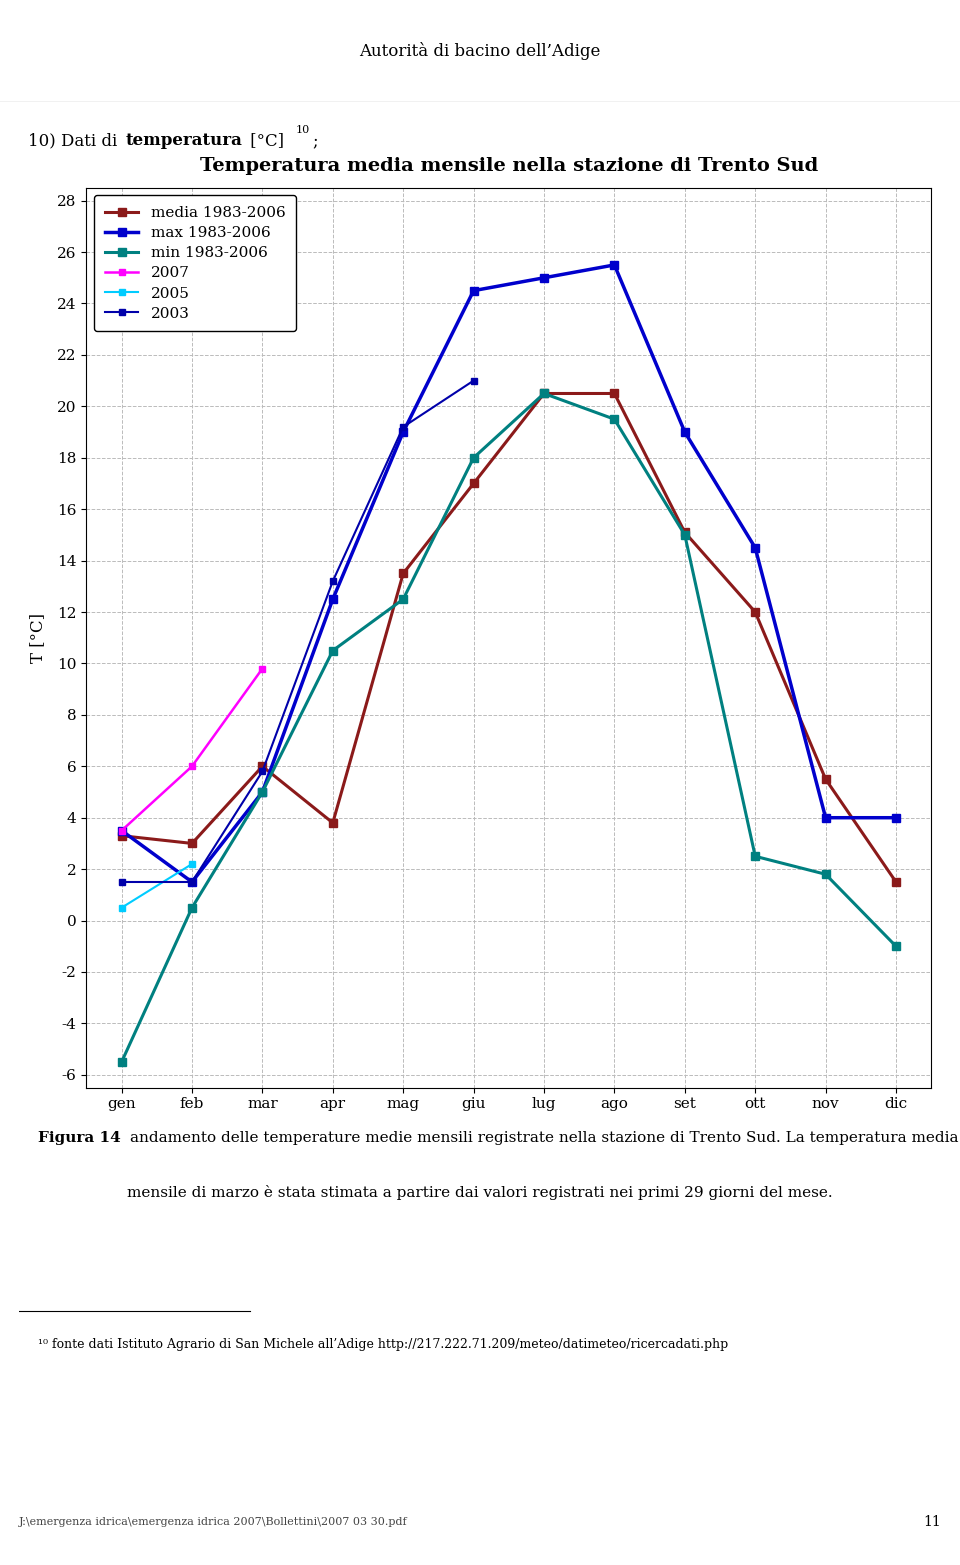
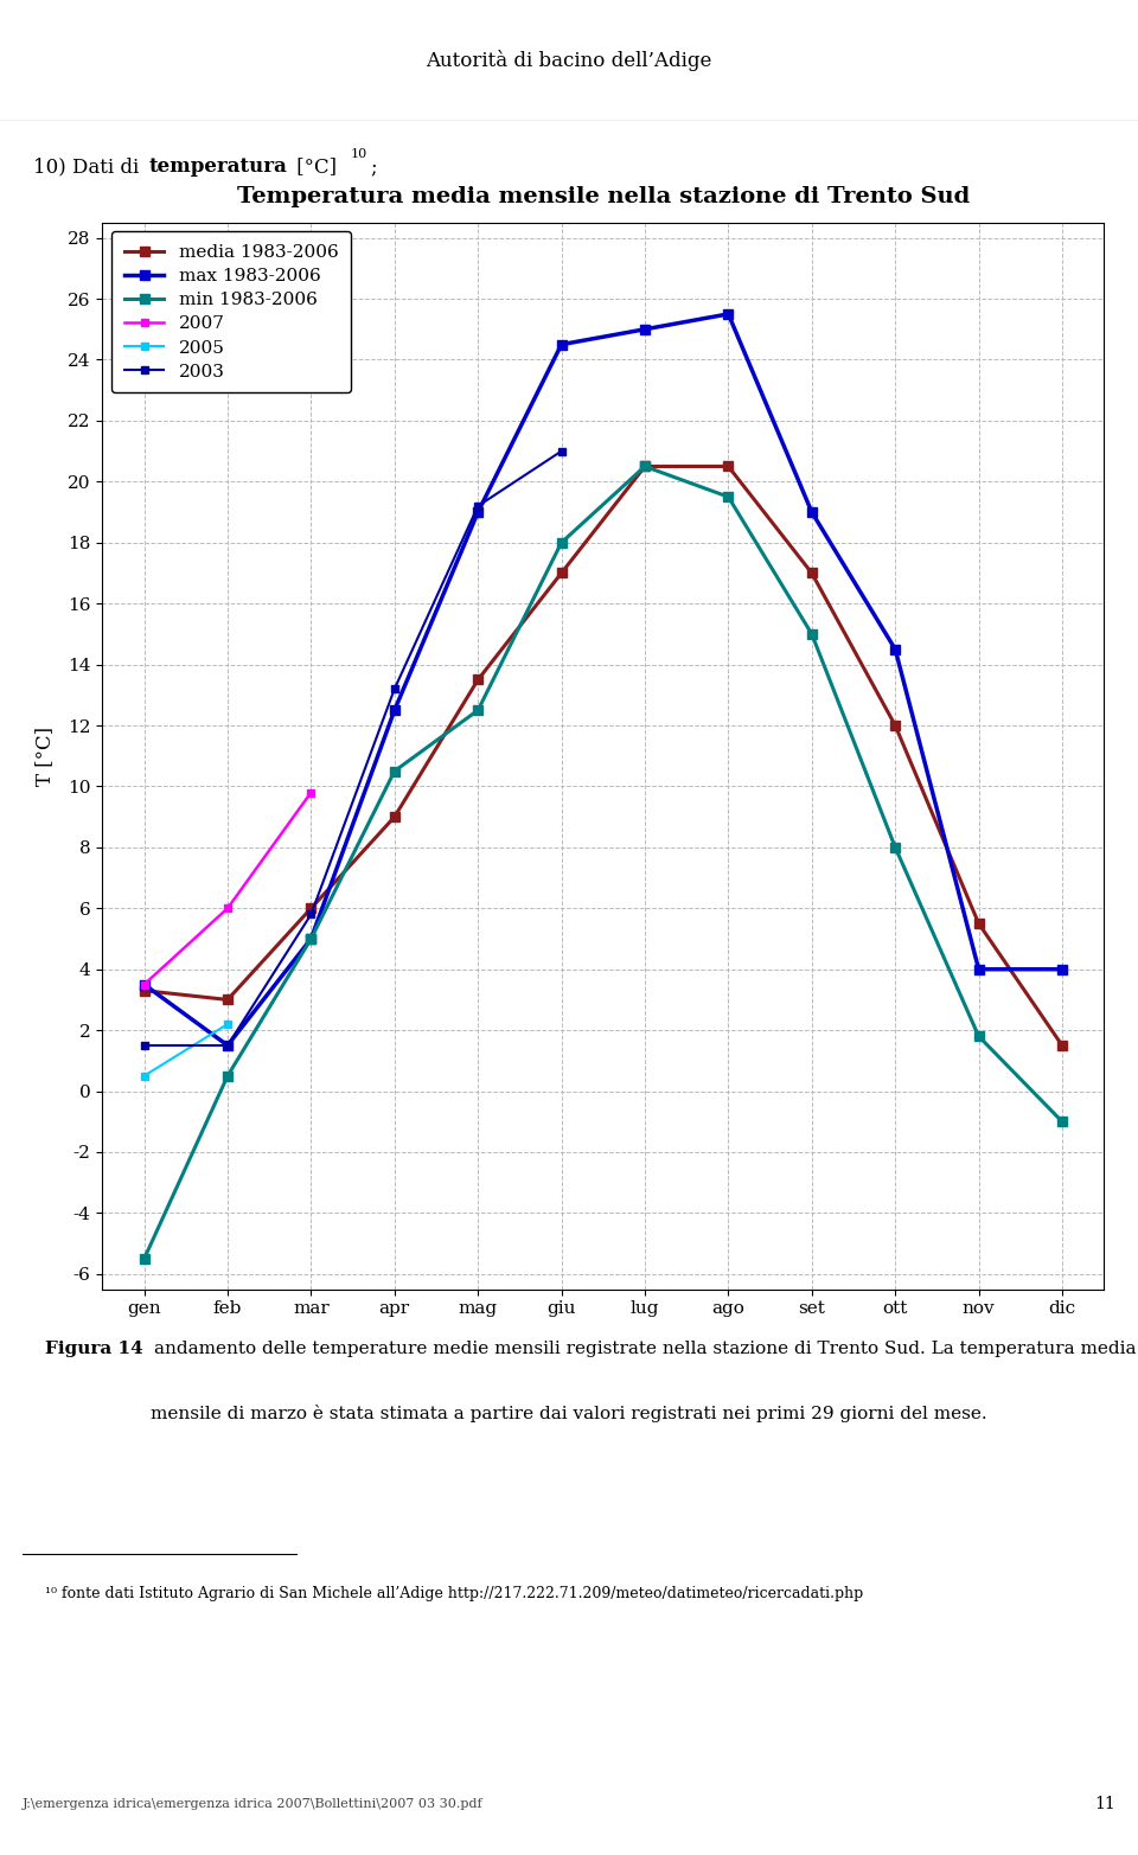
media 1983-2006/apr: 3.8 -> 9.0
media 1983-2006/set: 15.1 -> 17.0
min 1983-2006/ott: 2.5 -> 8.0
